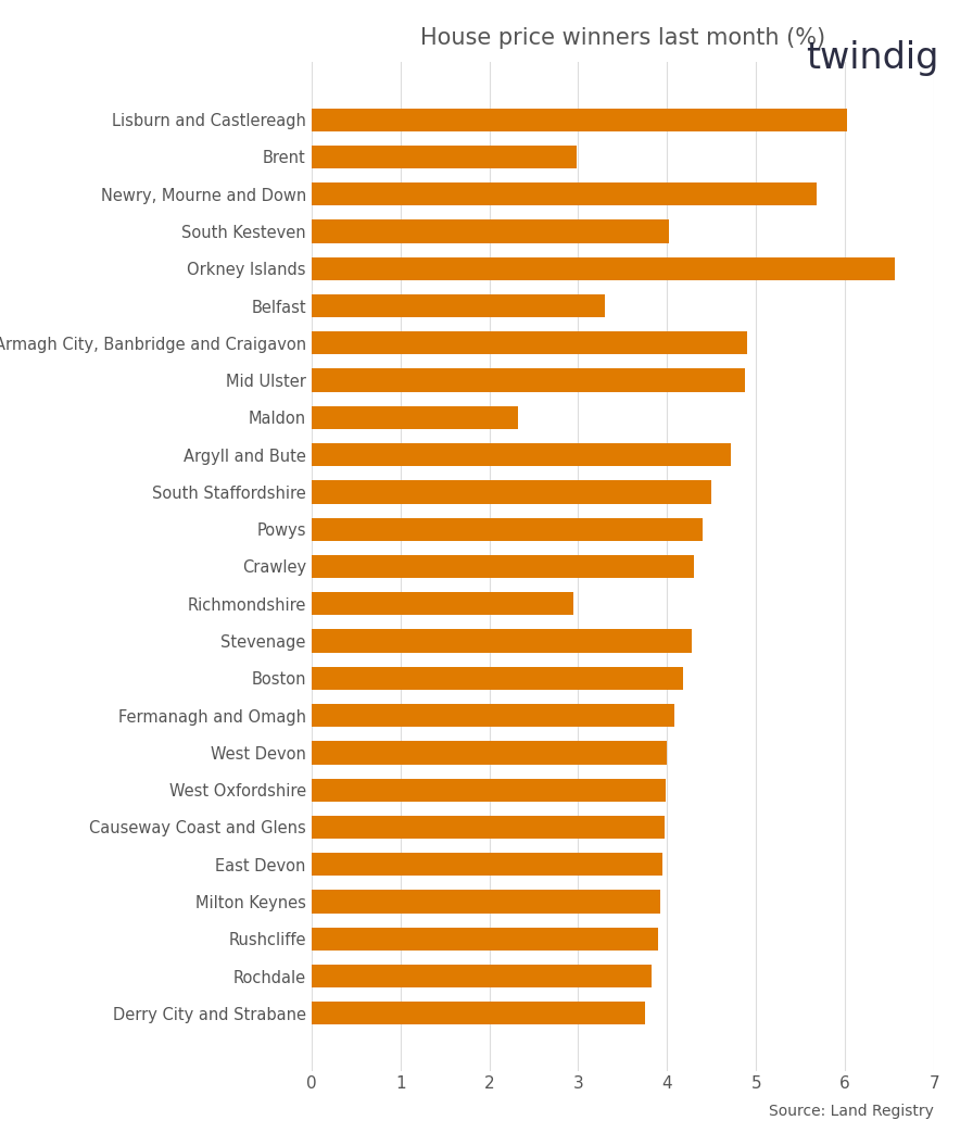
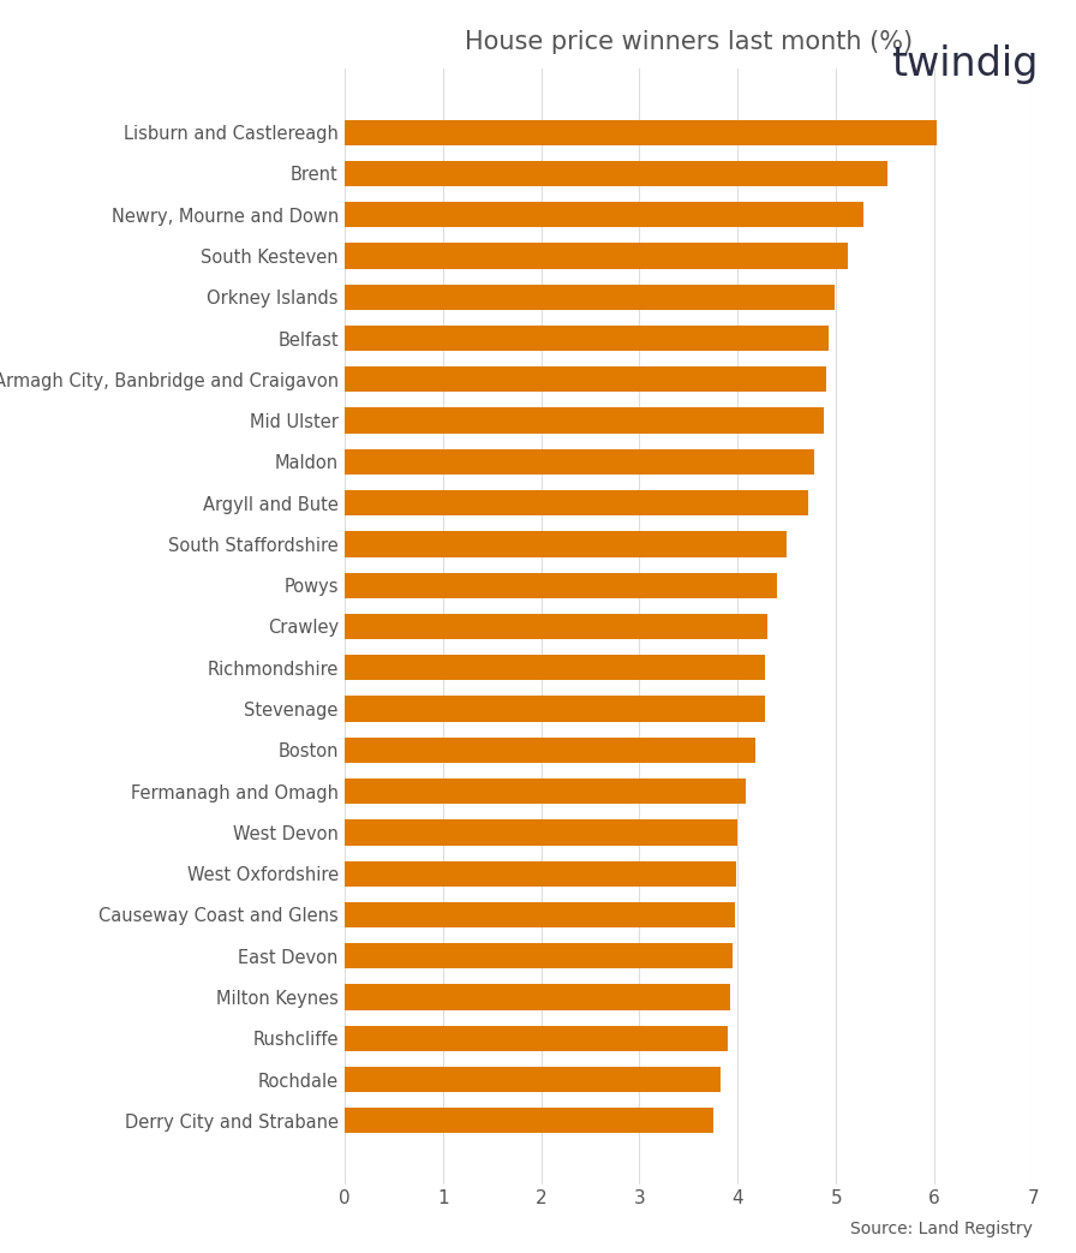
Brent: 2.98 -> 5.52
Newry, Mourne and Down: 5.68 -> 5.28
South Kesteven: 4.02 -> 5.12
Orkney Islands: 6.56 -> 4.98
Belfast: 3.30 -> 4.92
Maldon: 2.32 -> 4.78
Richmondshire: 2.94 -> 4.28
